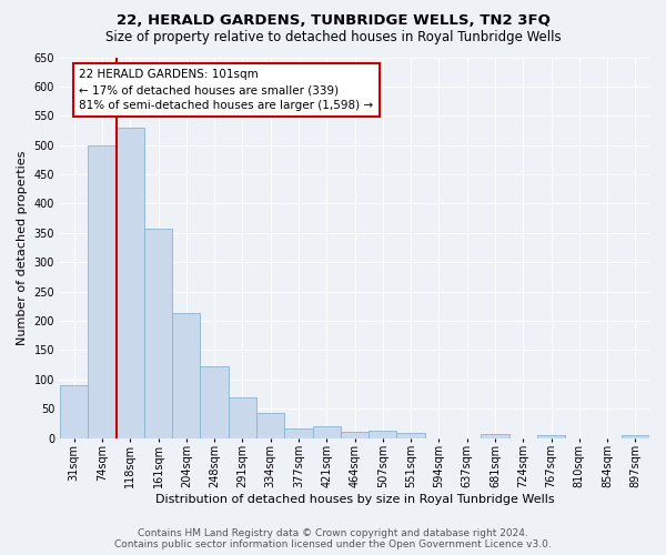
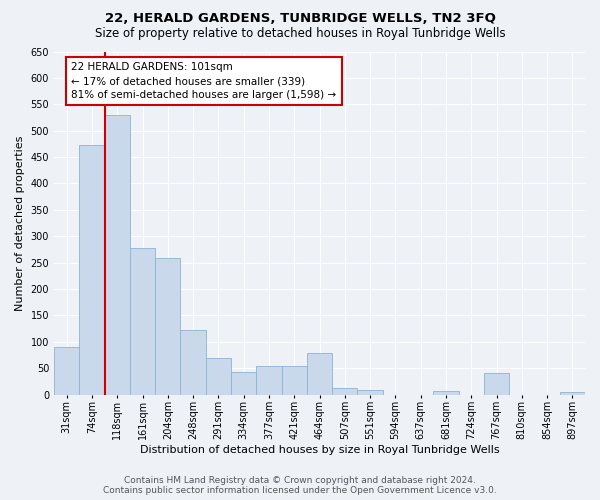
74sqm: 500 -> 472
161sqm: 358 -> 278
204sqm: 213 -> 258
377sqm: 16 -> 54
421sqm: 20 -> 54
464sqm: 11 -> 78
767sqm: 5 -> 40
